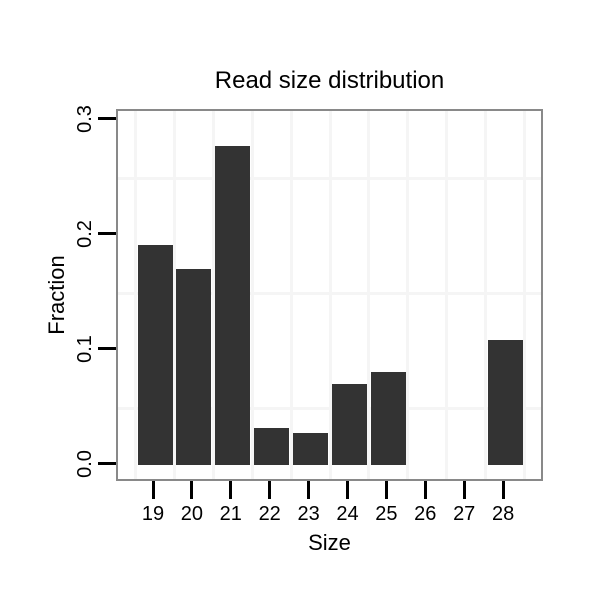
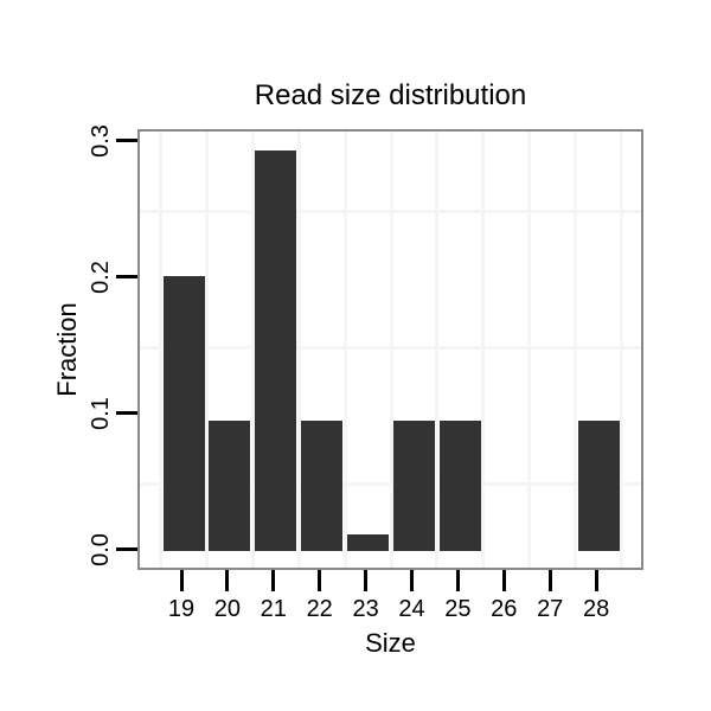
19: 0.192 -> 0.202
20: 0.171 -> 0.096
21: 0.278 -> 0.294
22: 0.033 -> 0.096
23: 0.028 -> 0.013
24: 0.071 -> 0.096
25: 0.081 -> 0.096
28: 0.109 -> 0.096
